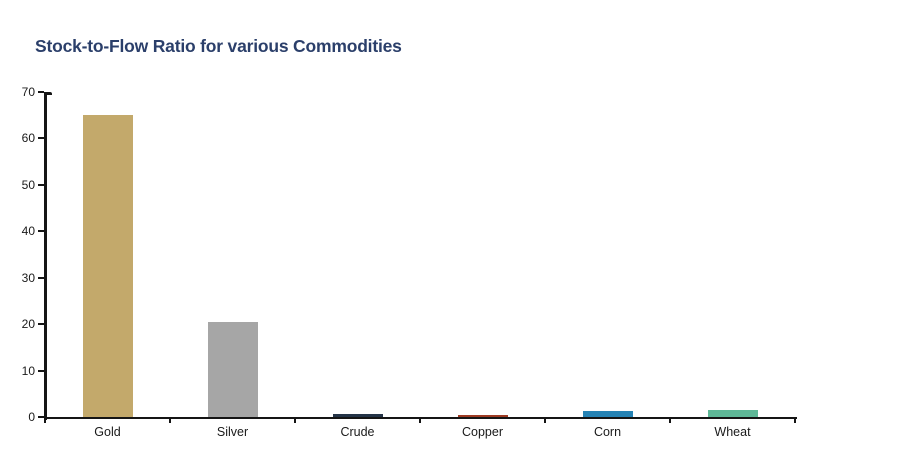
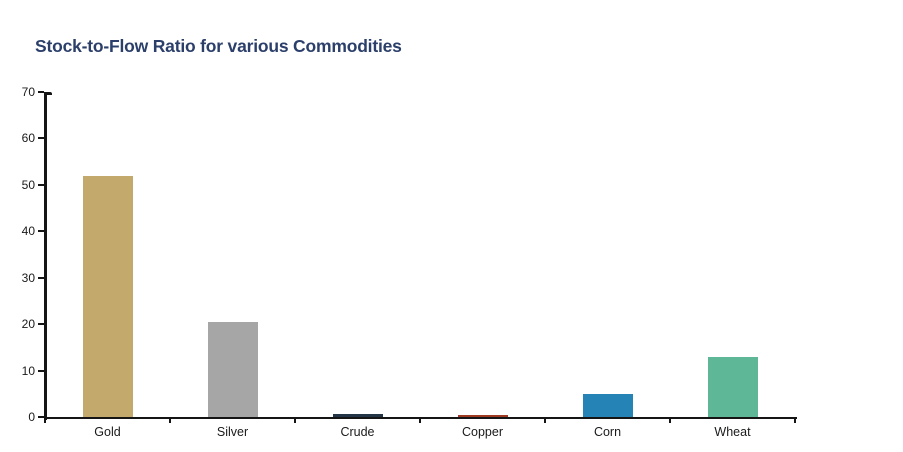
Gold: 65 -> 52
Corn: 1 -> 5
Wheat: 2 -> 13
